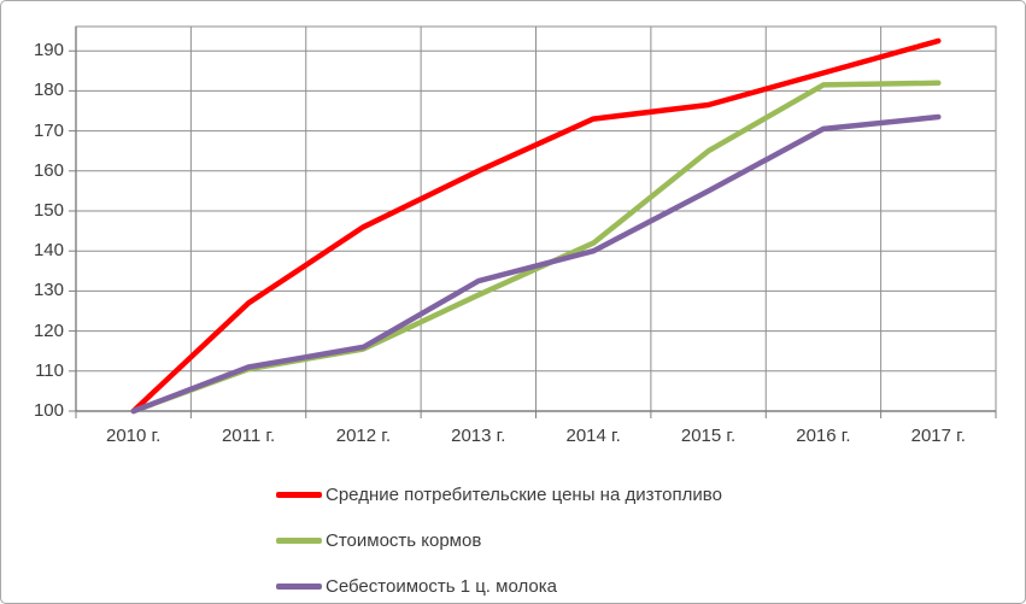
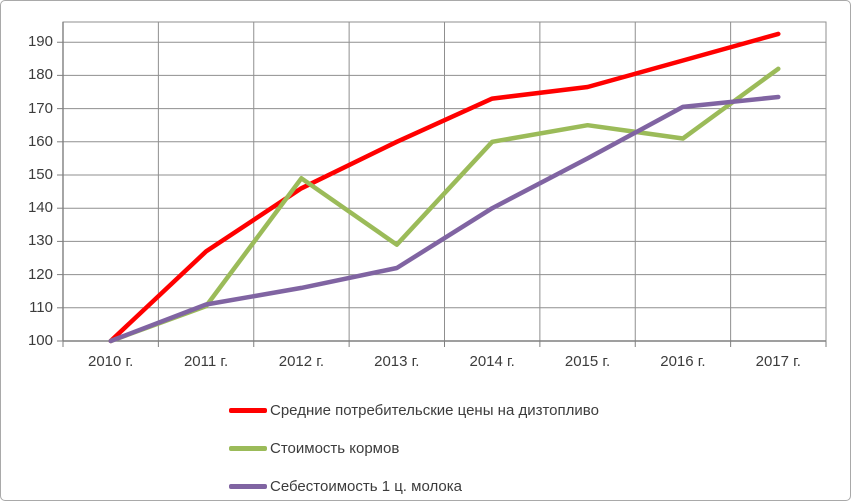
Стоимость кормов/2012 г.: 116 -> 149
Себестоимость 1 ц. молока/2013 г.: 132 -> 122
Стоимость кормов/2014 г.: 142 -> 160
Стоимость кормов/2016 г.: 182 -> 161
